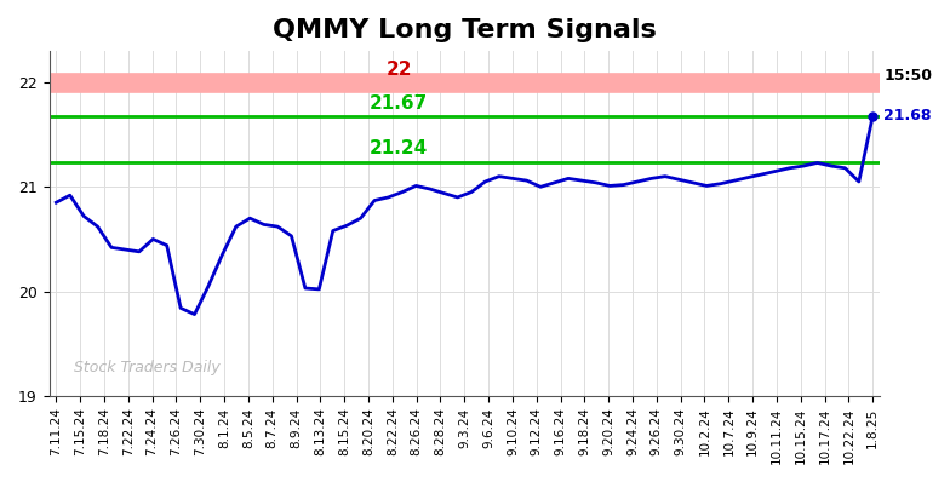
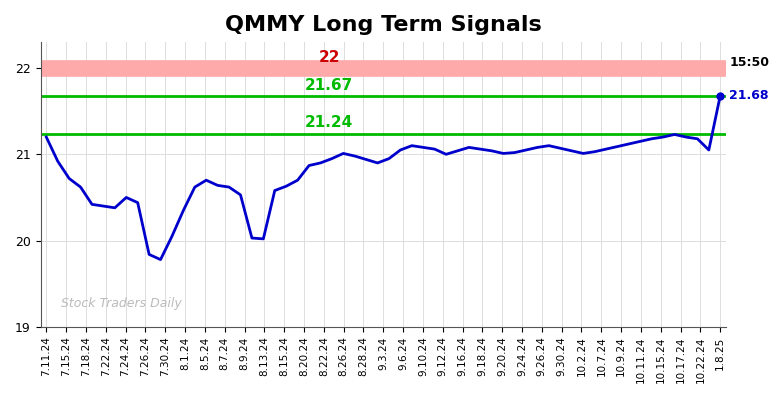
7.11.24: 20.85 -> 21.20
